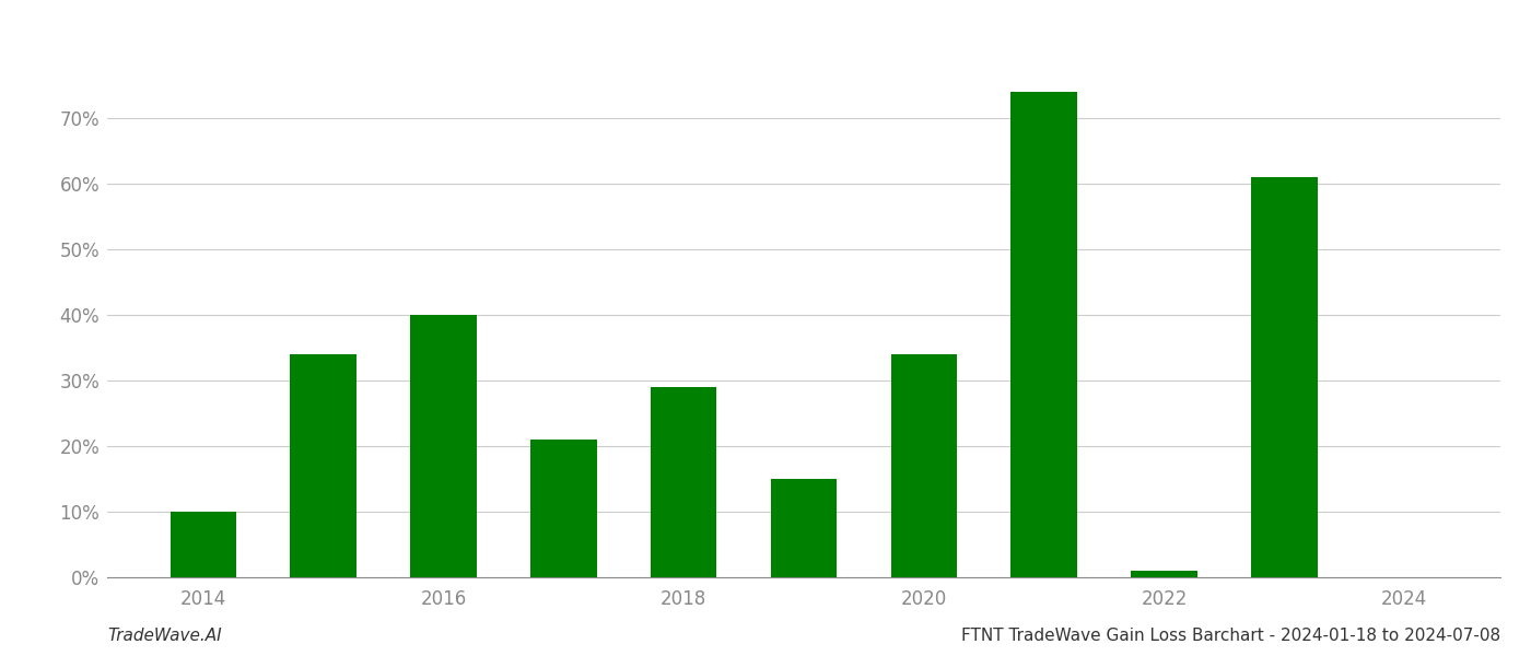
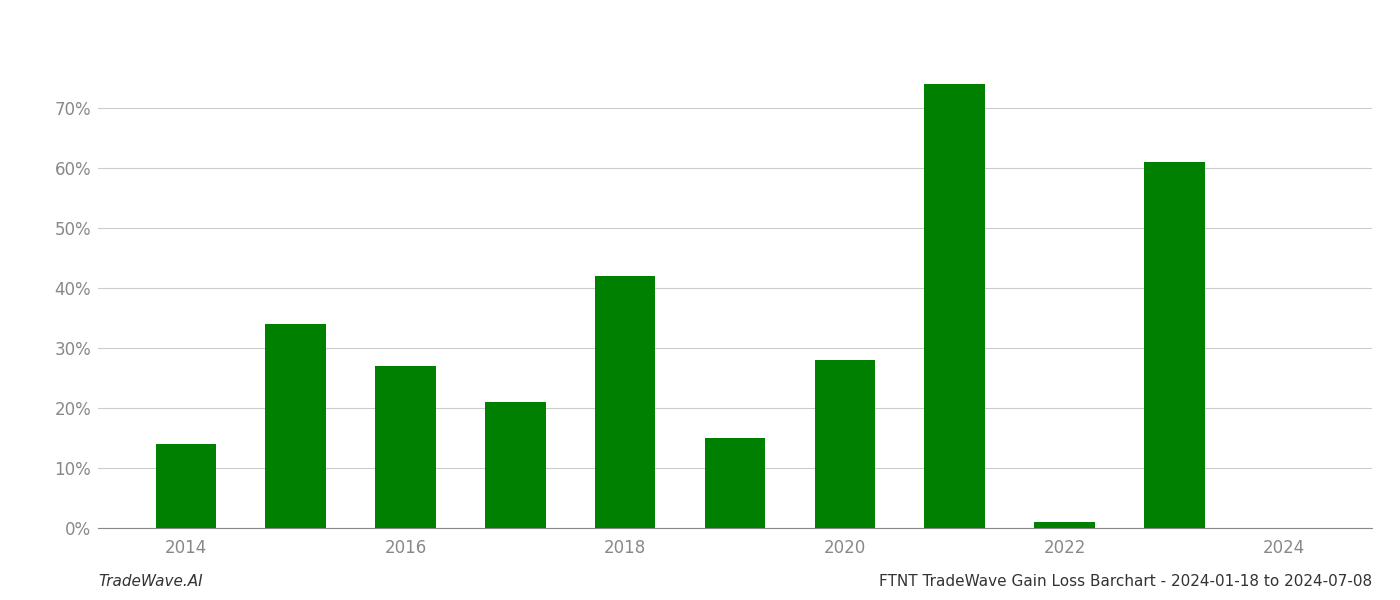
2014: 10% -> 14%
2016: 40% -> 27%
2018: 29% -> 42%
2020: 34% -> 28%
